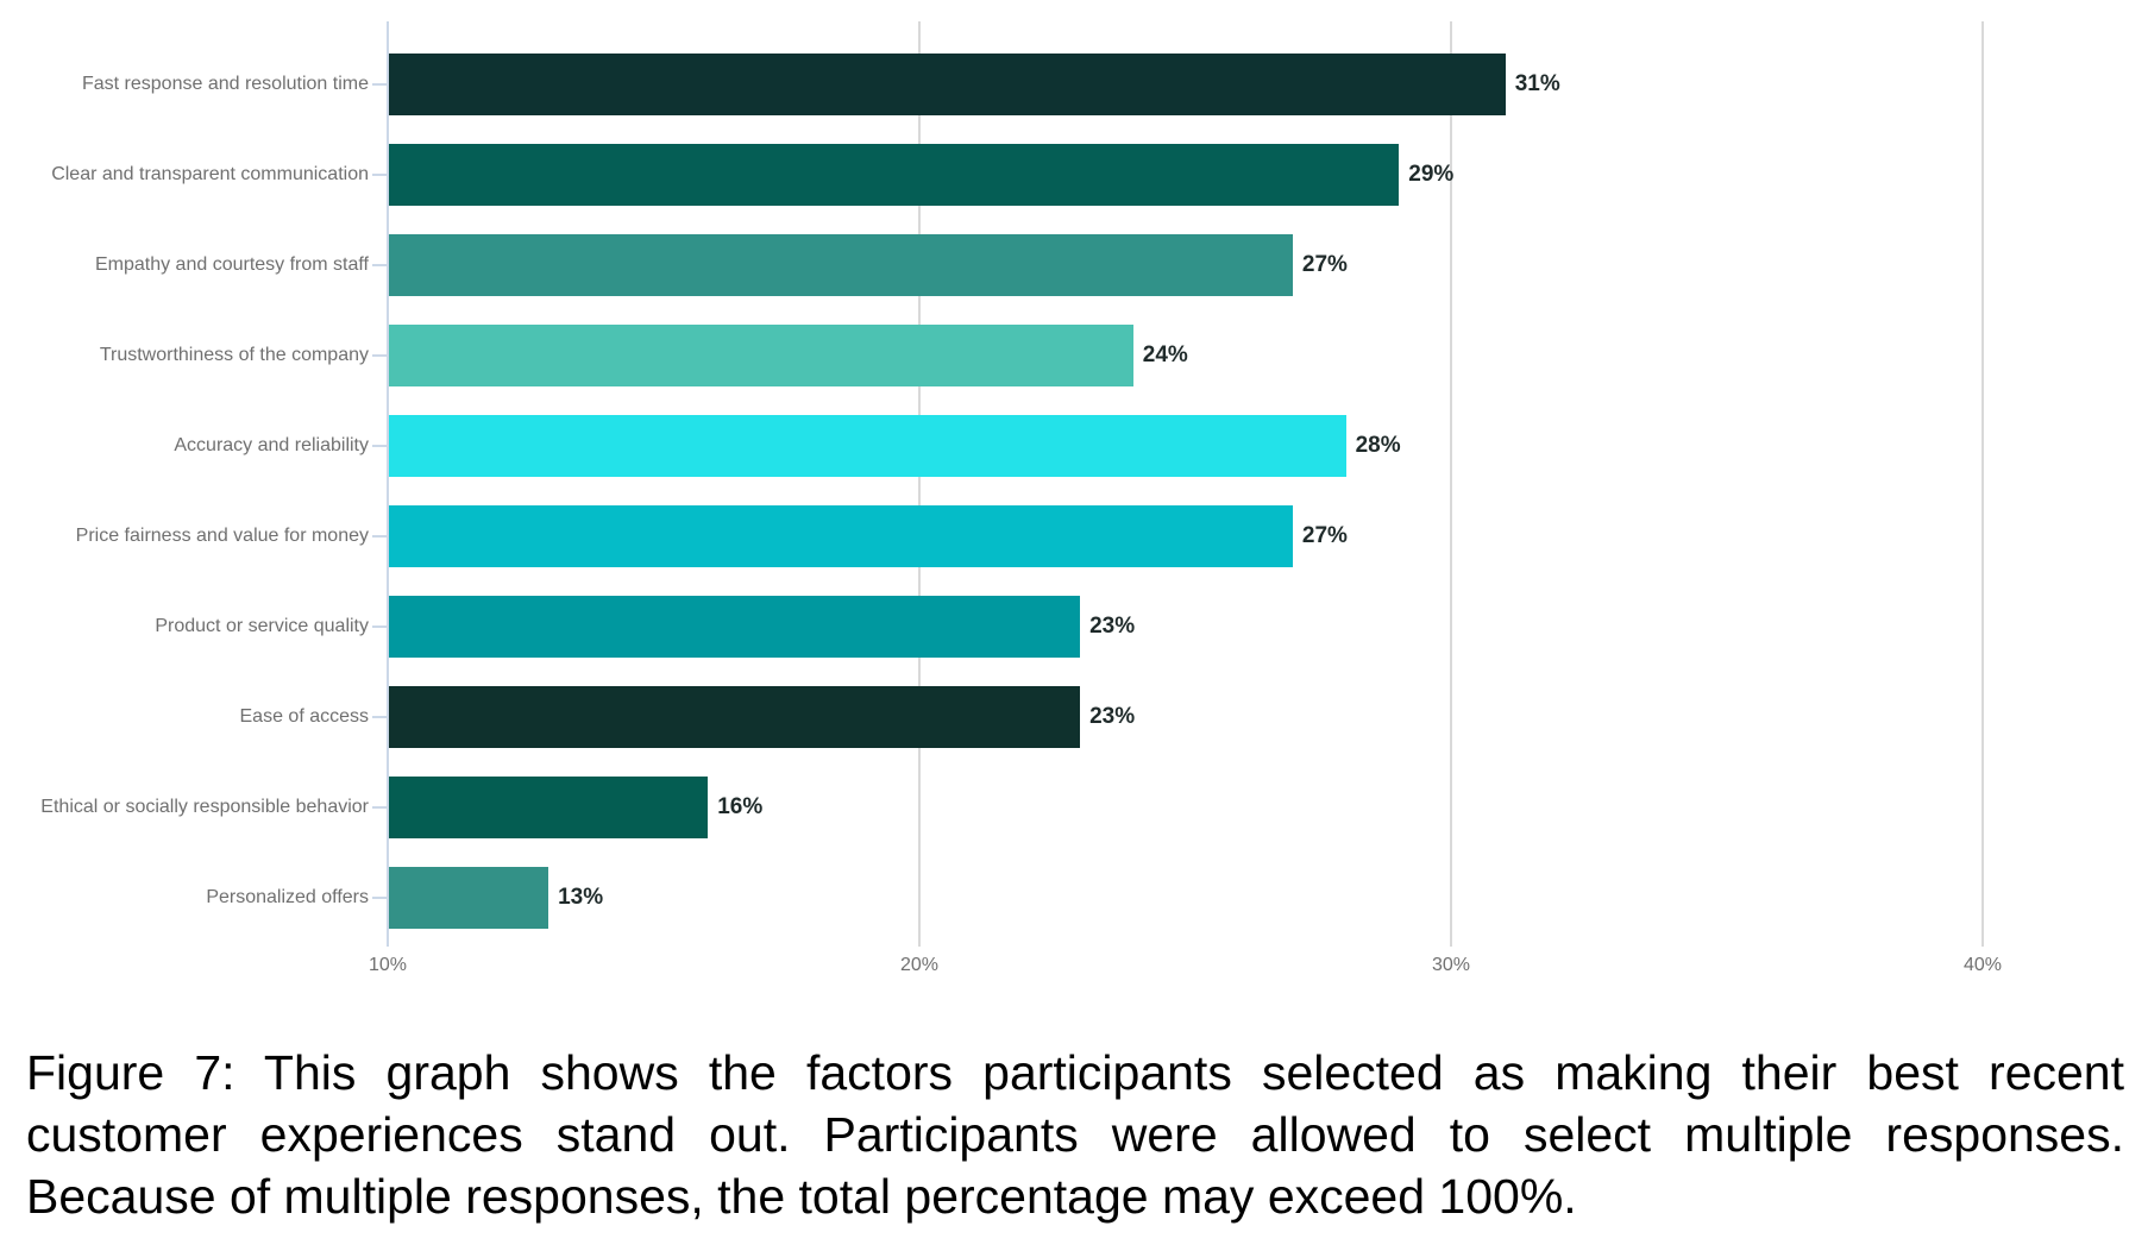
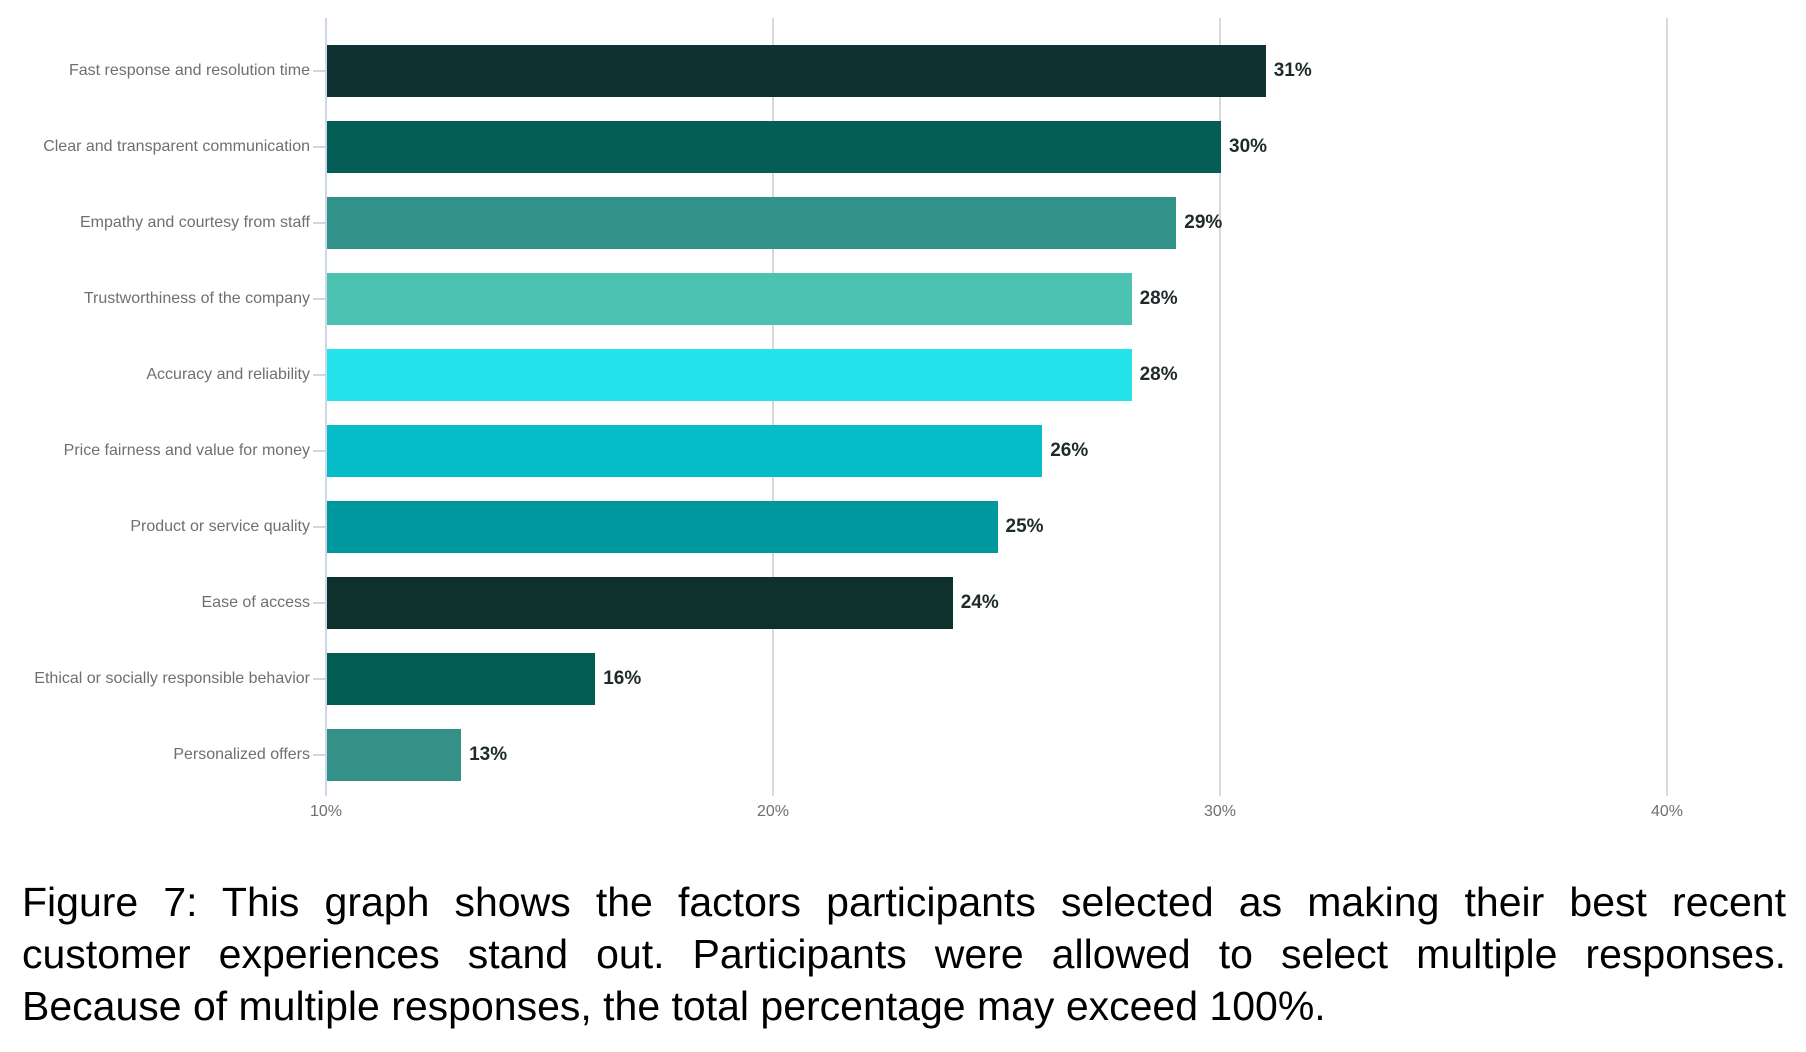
Clear and transparent communication: 29% -> 30%
Empathy and courtesy from staff: 27% -> 29%
Trustworthiness of the company: 24% -> 28%
Price fairness and value for money: 27% -> 26%
Product or service quality: 23% -> 25%
Ease of access: 23% -> 24%
